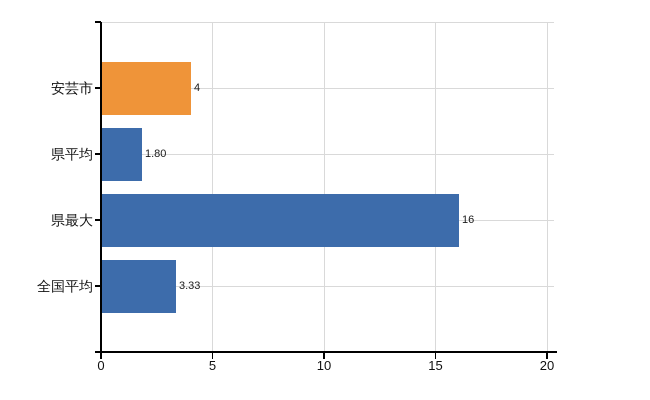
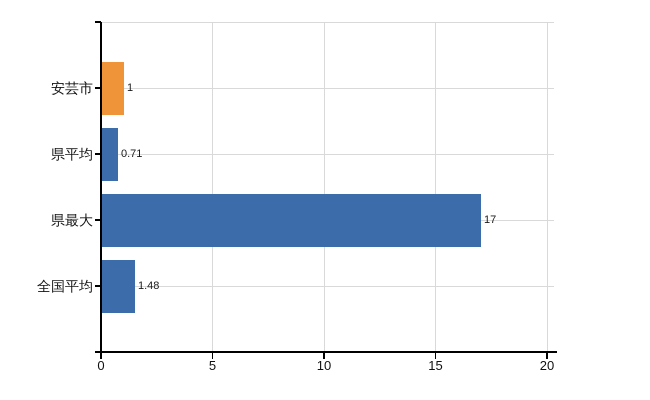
安芸市: 4 -> 1
県平均: 1.80 -> 0.71
県最大: 16 -> 17
全国平均: 3.33 -> 1.48
